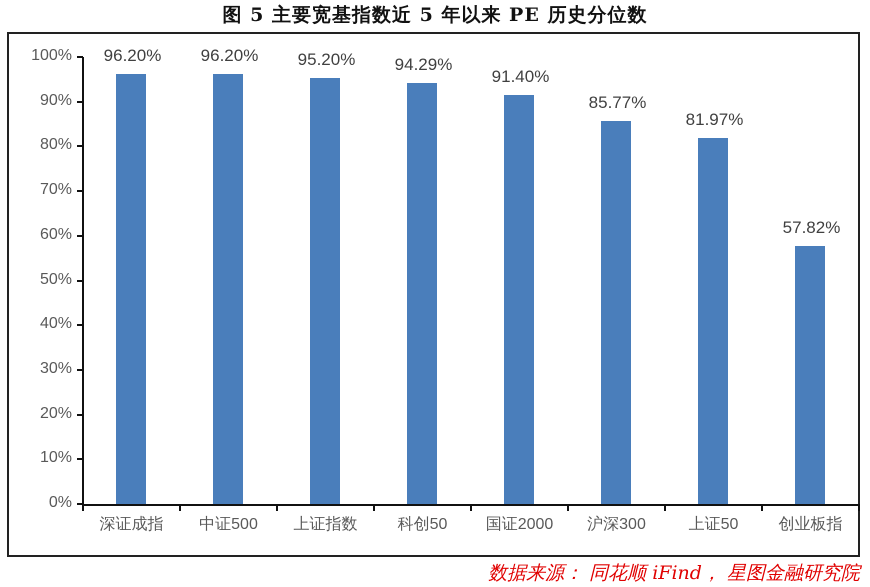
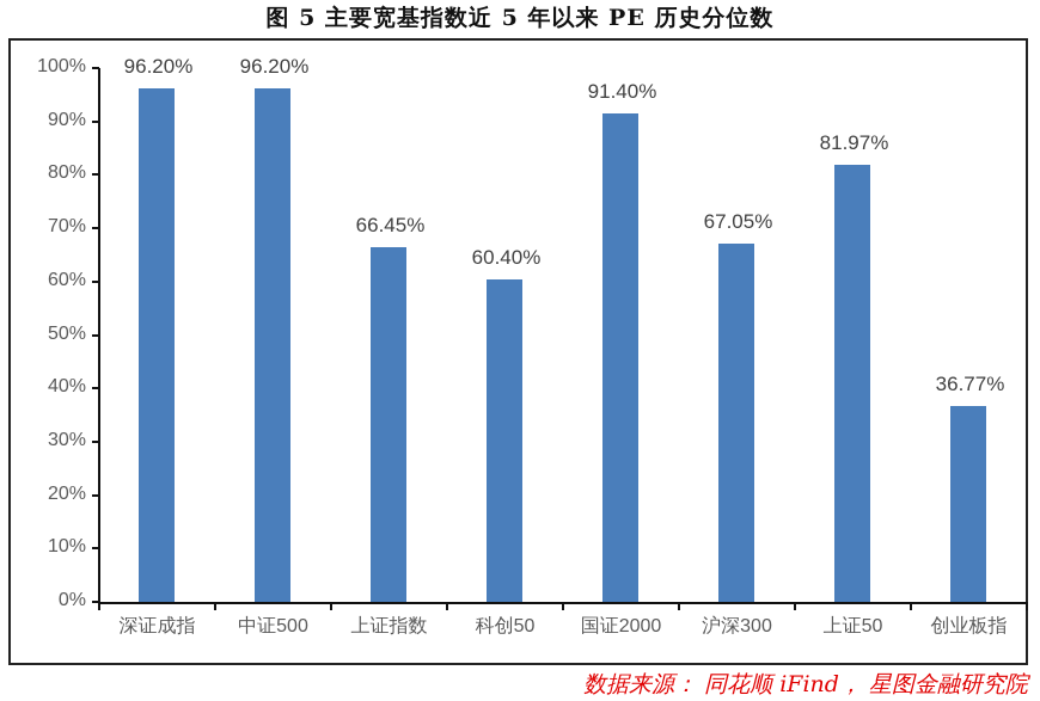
上证指数: 95.20% -> 66.45%
科创50: 94.29% -> 60.40%
沪深300: 85.77% -> 67.05%
创业板指: 57.82% -> 36.77%
